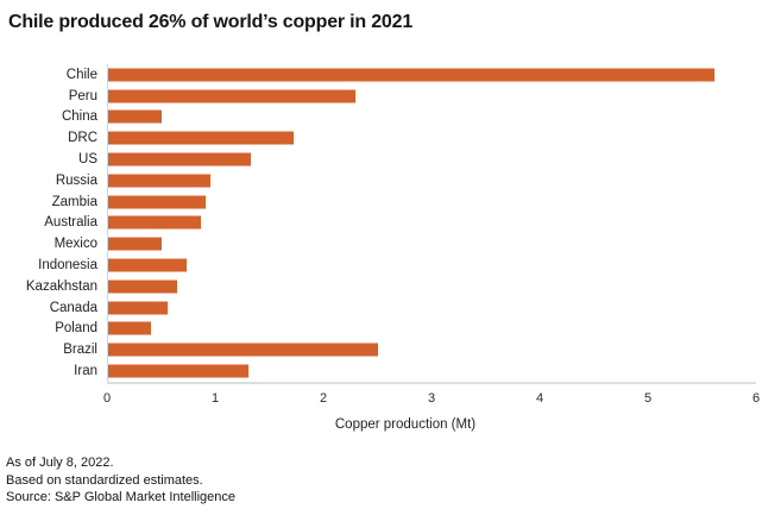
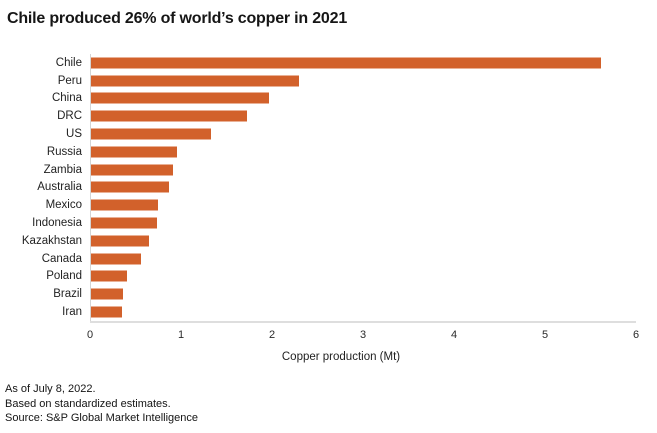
China: 0.5 -> 2.0
Mexico: 0.5 -> 0.7
Brazil: 2.5 -> 0.3
Iran: 1.3 -> 0.3
